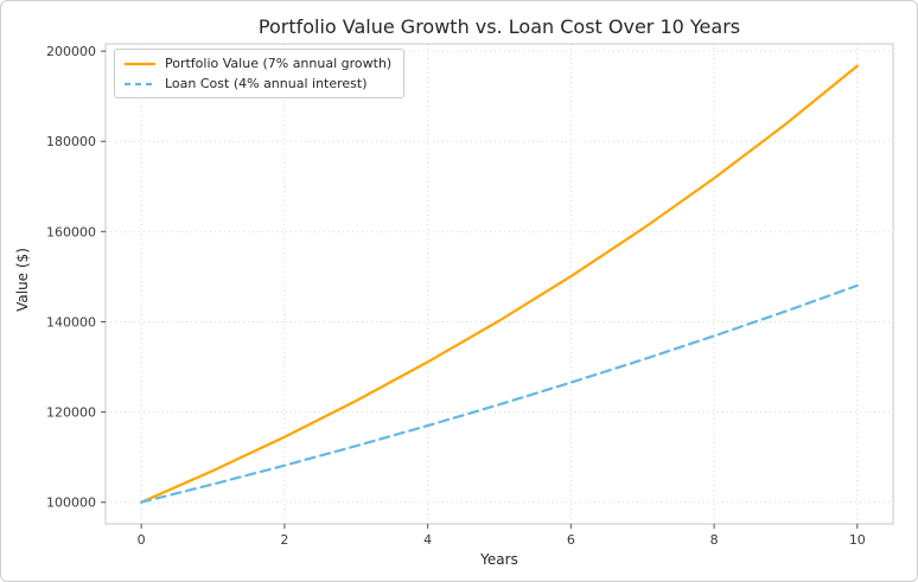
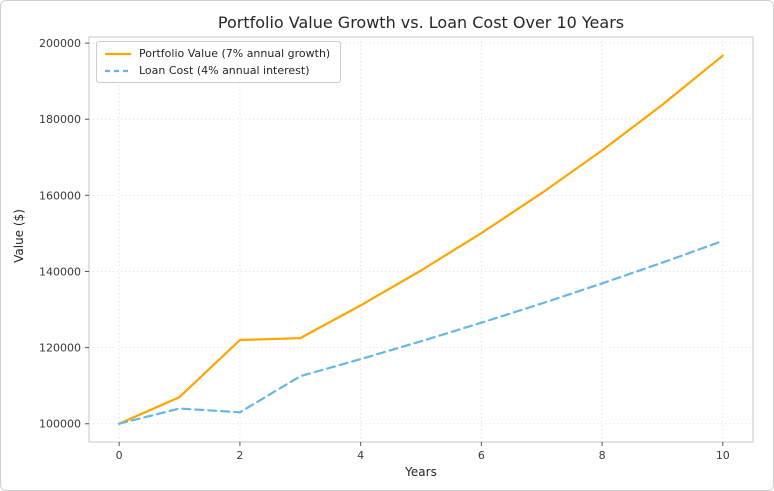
Portfolio Value (7% annual growth)/2: 114000 -> 122000
Loan Cost (4% annual interest)/2: 108000 -> 103000
